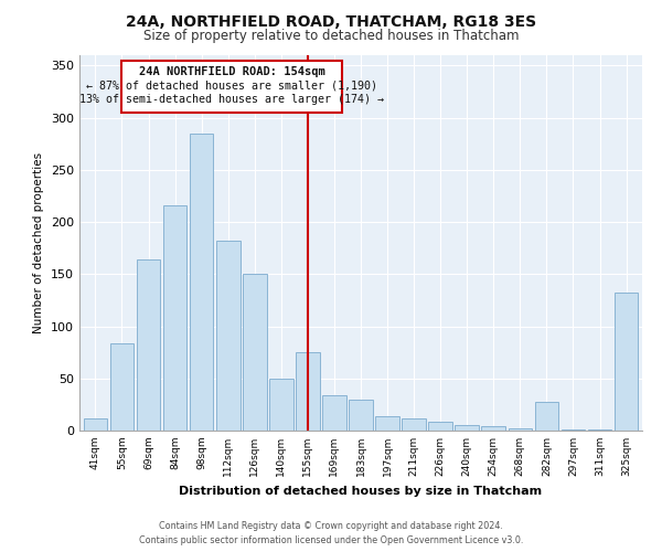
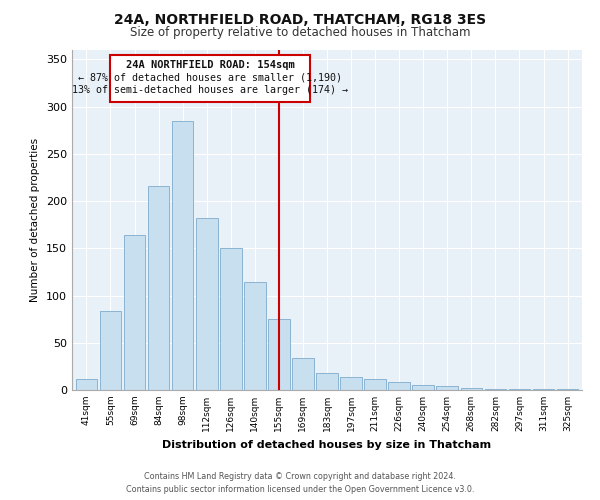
140sqm: 50 -> 114
183sqm: 30 -> 18
282sqm: 28 -> 1
325sqm: 132 -> 1
